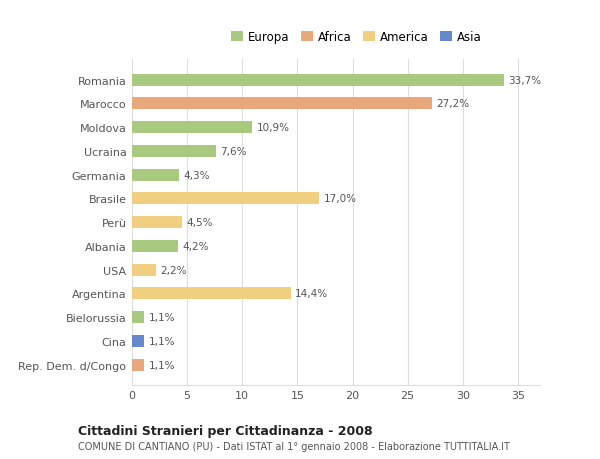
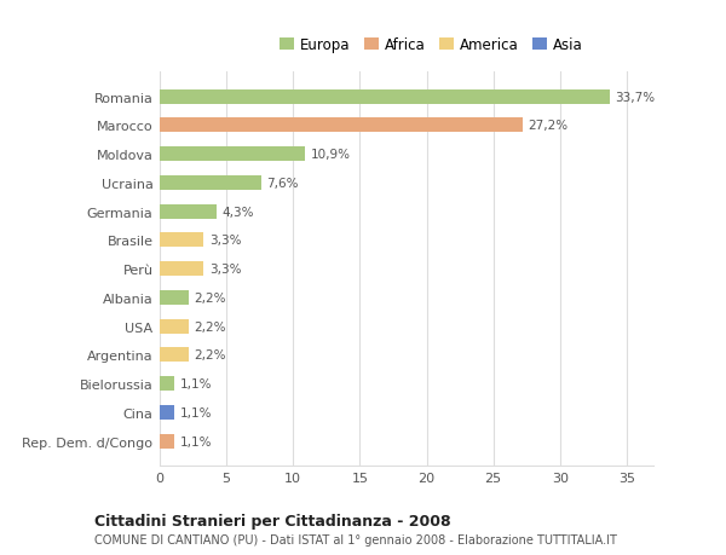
Brasile: 17,0% -> 3,3%
Perù: 4,5% -> 3,3%
Albania: 4,2% -> 2,2%
Argentina: 14,4% -> 2,2%
